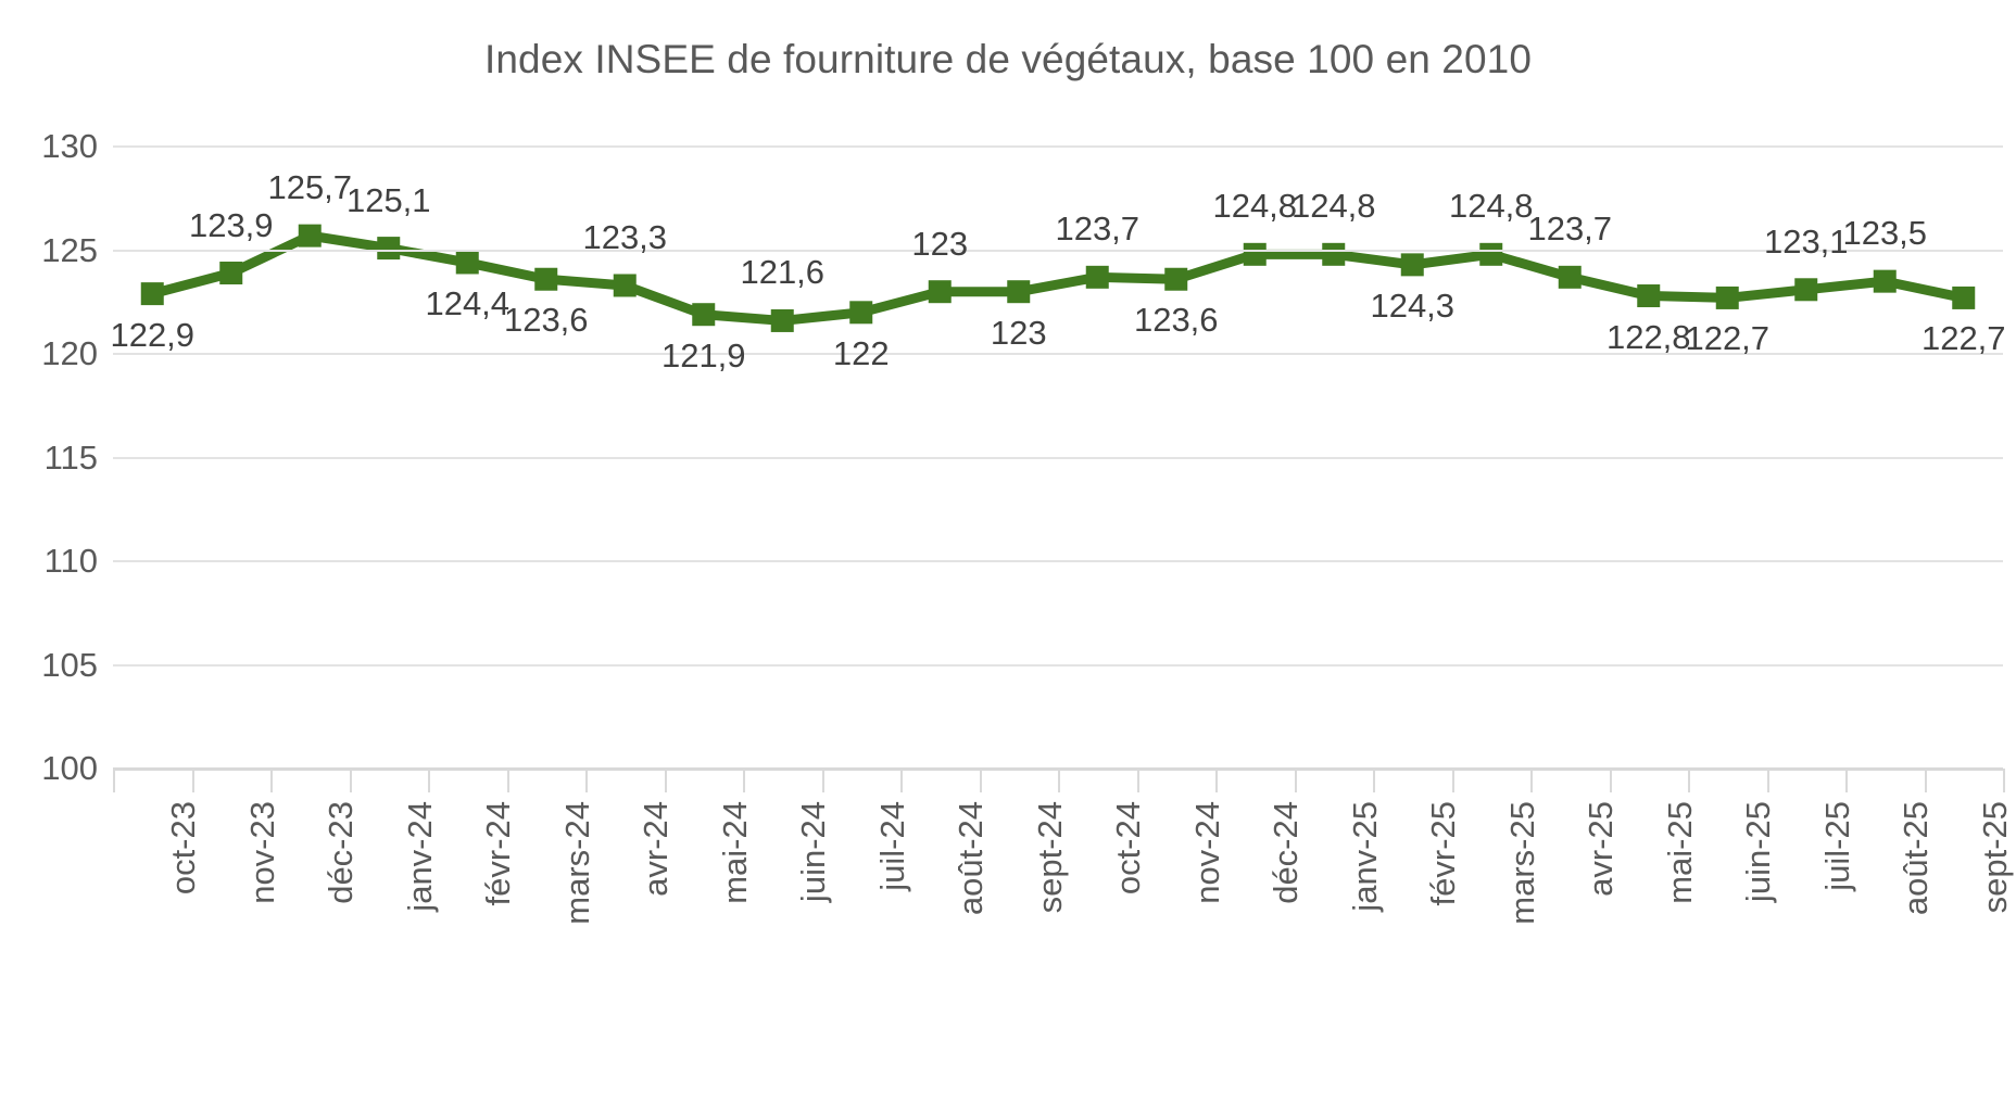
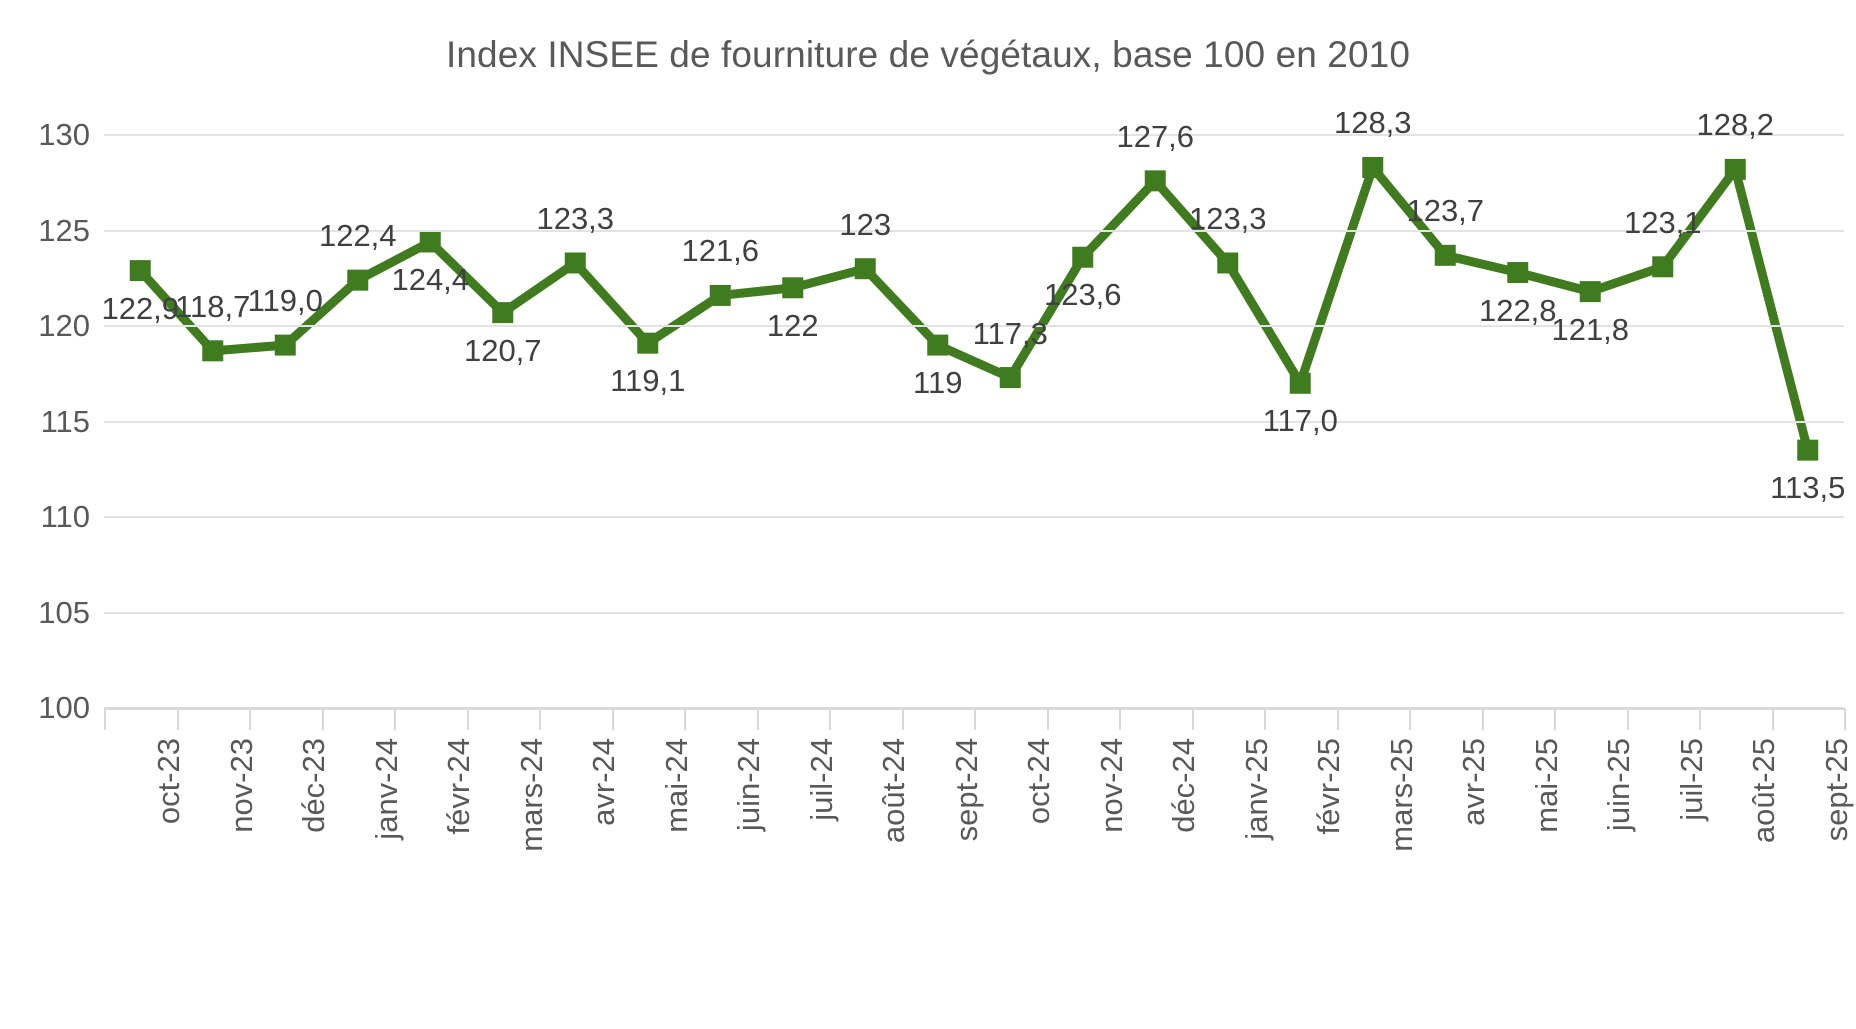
nov-23: 123,9 -> 118,7
déc-23: 125,7 -> 119,0
janv-24: 125,1 -> 122,4
mars-24: 123,6 -> 120,7
mai-24: 121,9 -> 119,1
sept-24: 123 -> 119
oct-24: 123,7 -> 117,3
déc-24: 124,8 -> 127,6
janv-25: 124,8 -> 123,3
févr-25: 124,3 -> 117,0
mars-25: 124,8 -> 128,3
juin-25: 122,7 -> 121,8
août-25: 123,5 -> 128,2
sept-25: 122,7 -> 113,5
